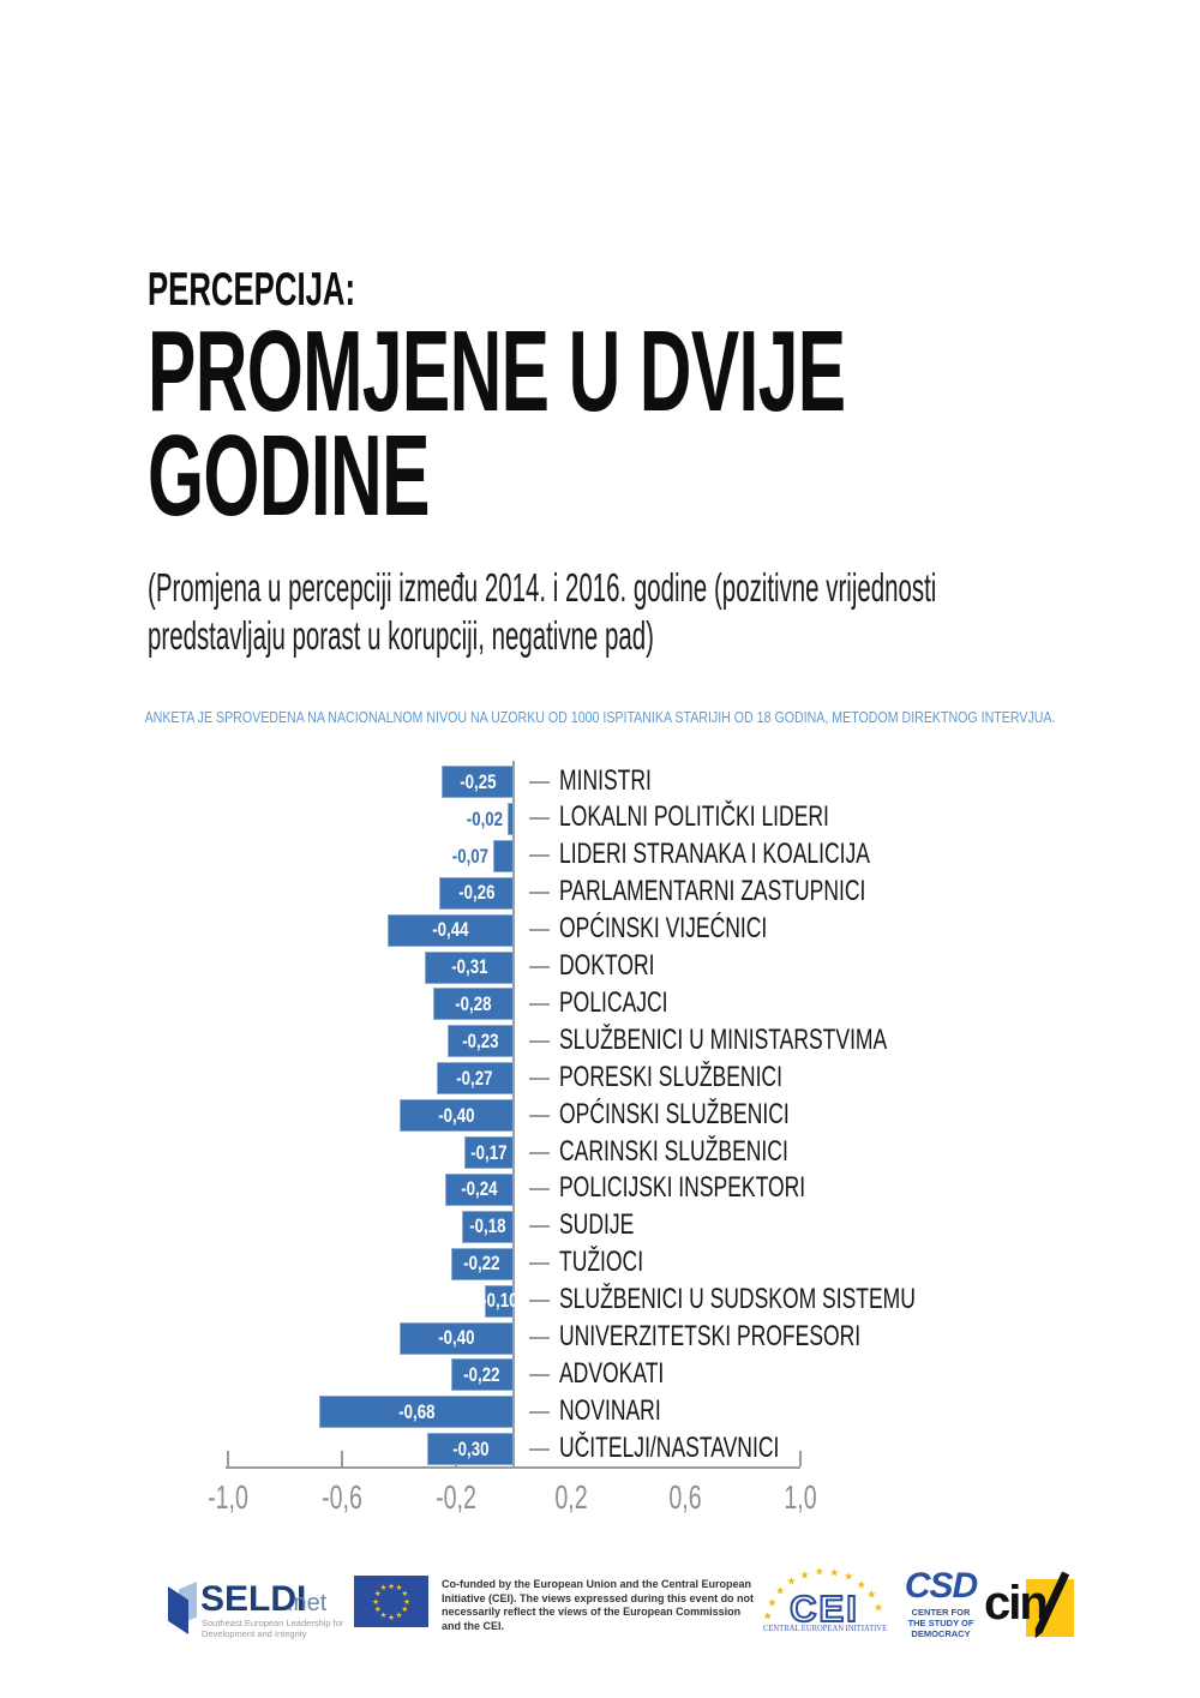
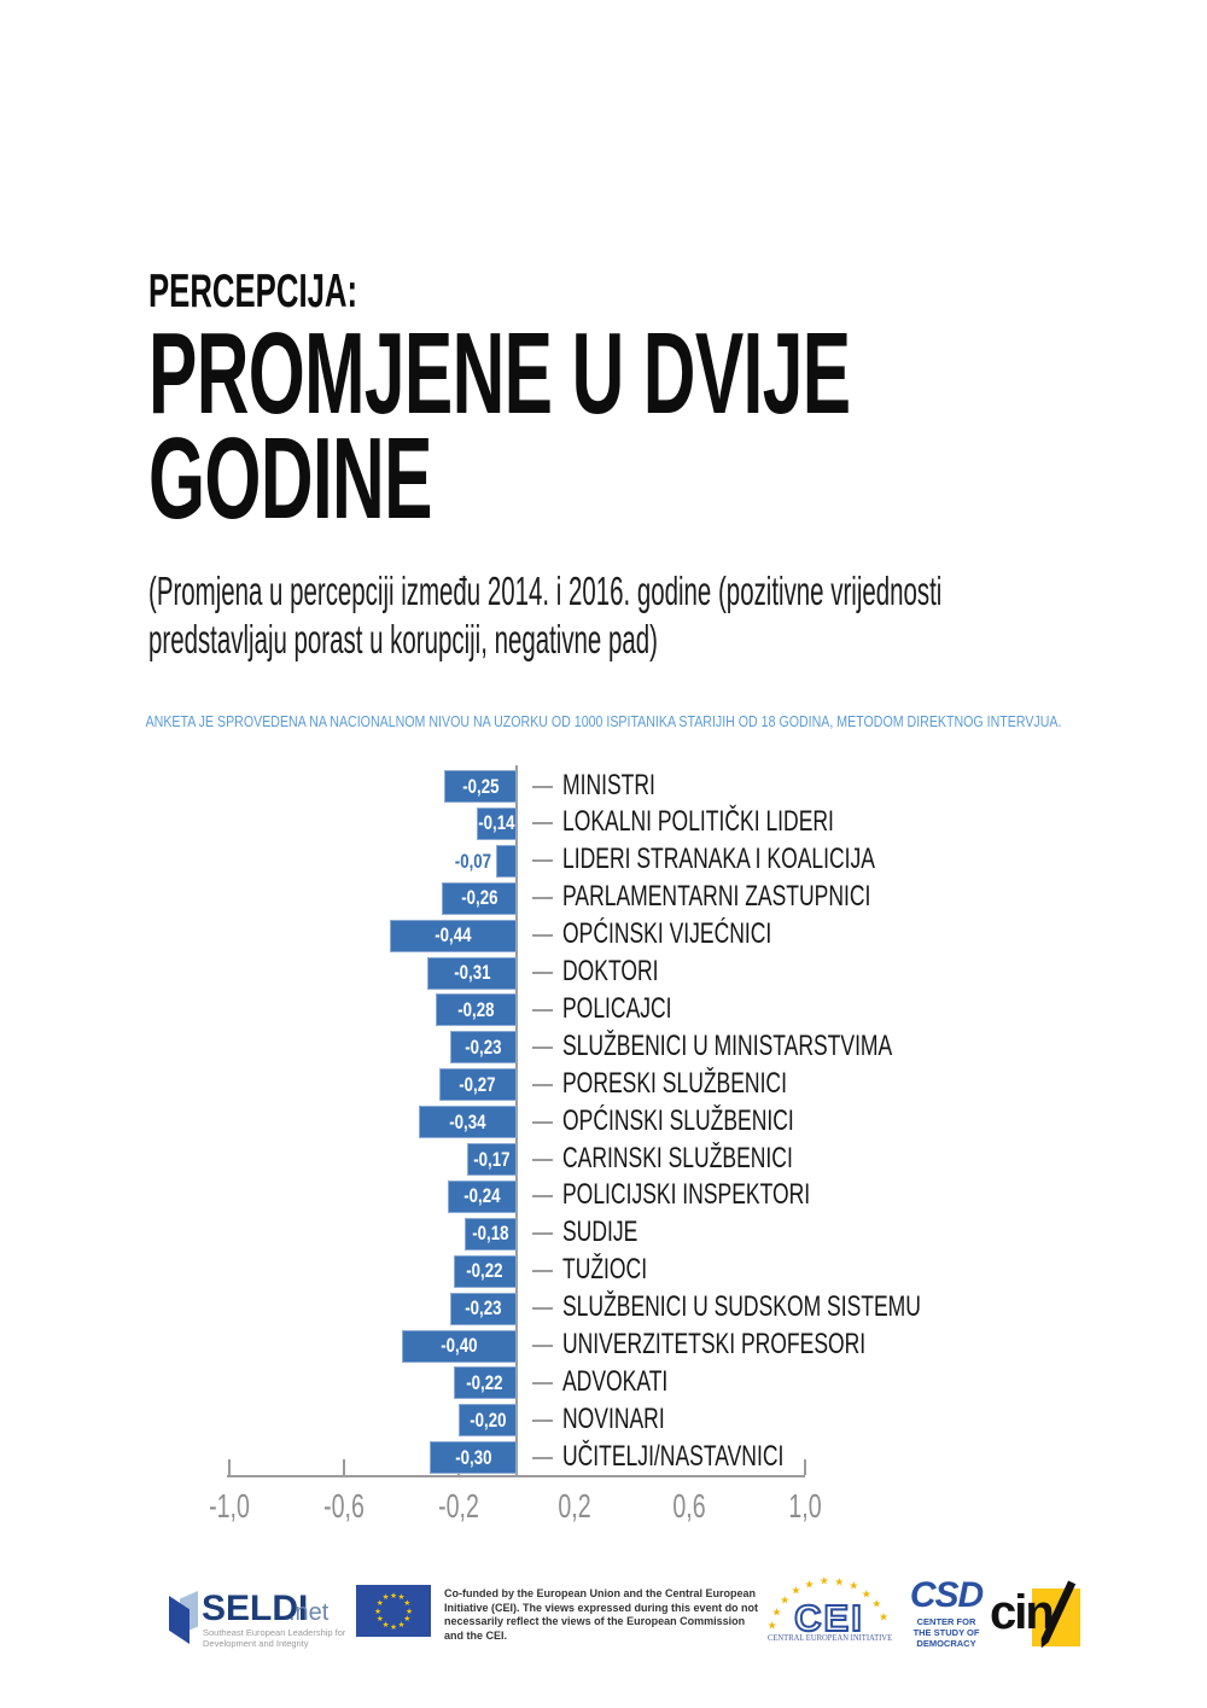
LOKALNI POLITIČKI LIDERI: -0,02 -> -0,14
OPĆINSKI SLUŽBENICI: -0,40 -> -0,34
SLUŽBENICI U SUDSKOM SISTEMU: -0,10 -> -0,23
NOVINARI: -0,68 -> -0,20
